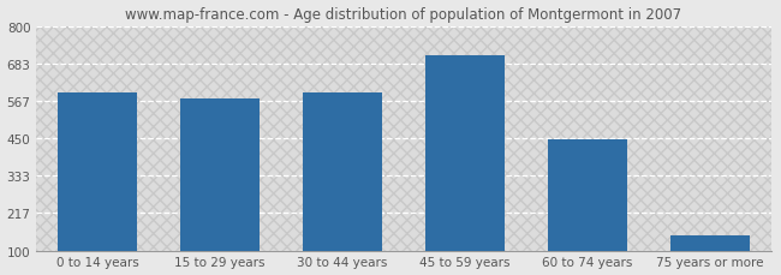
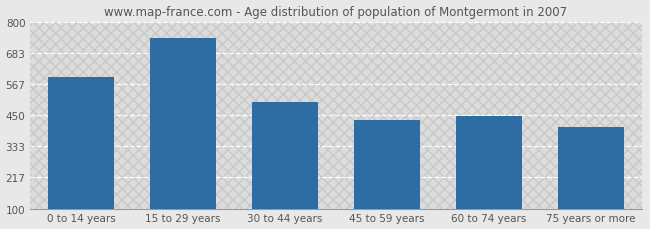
15 to 29 years: 575 -> 740
30 to 44 years: 592 -> 500
45 to 59 years: 710 -> 430
75 years or more: 148 -> 405
